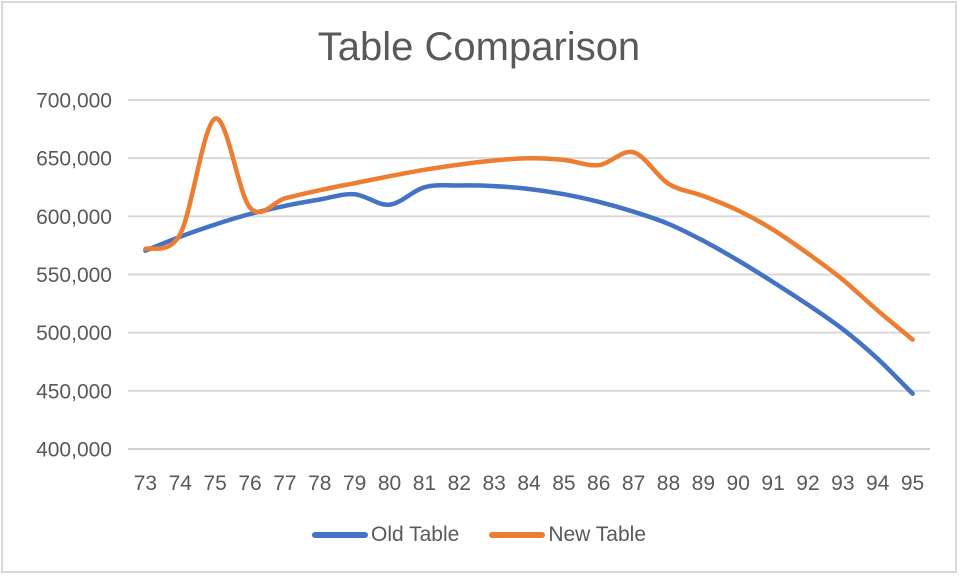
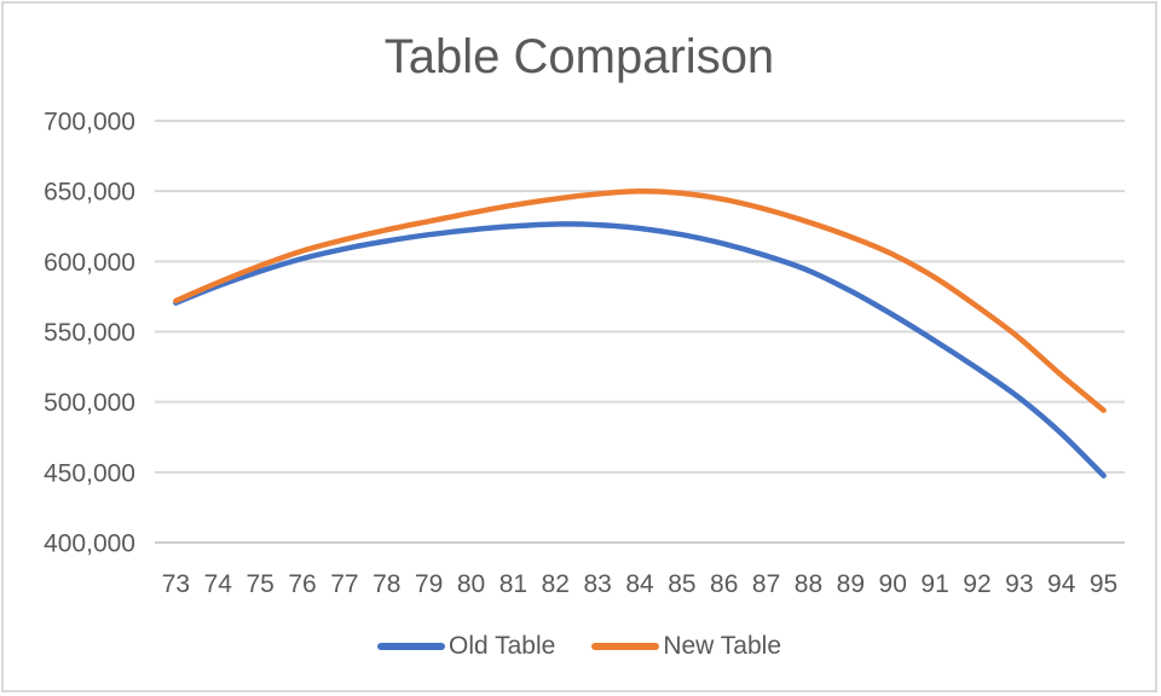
New Table/75: 684000 -> 597000
Old Table/80: 610000 -> 622000
New Table/87: 655000 -> 637000
